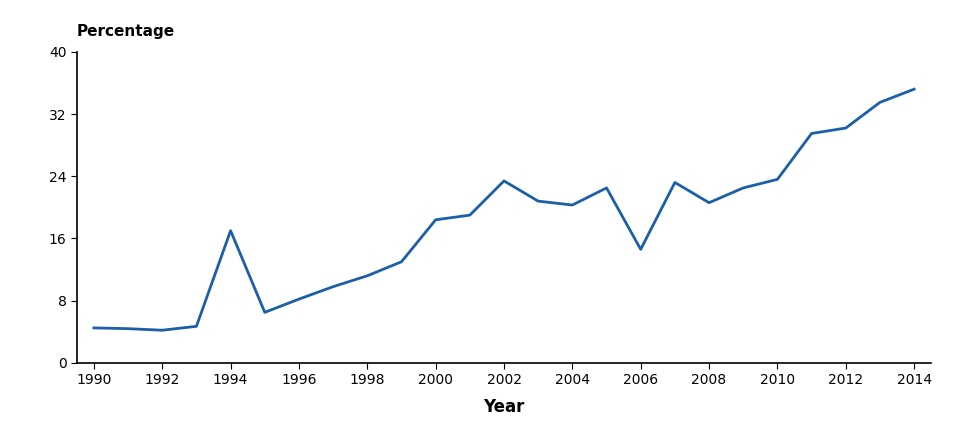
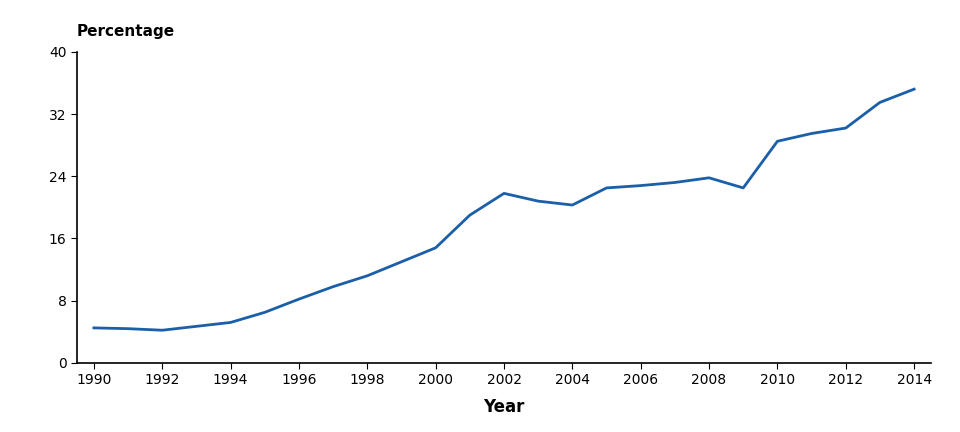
1994: 17.0 -> 5.2
2000: 18.4 -> 14.8
2002: 23.4 -> 21.8
2006: 14.6 -> 22.8
2008: 20.6 -> 23.8
2010: 23.6 -> 28.5
